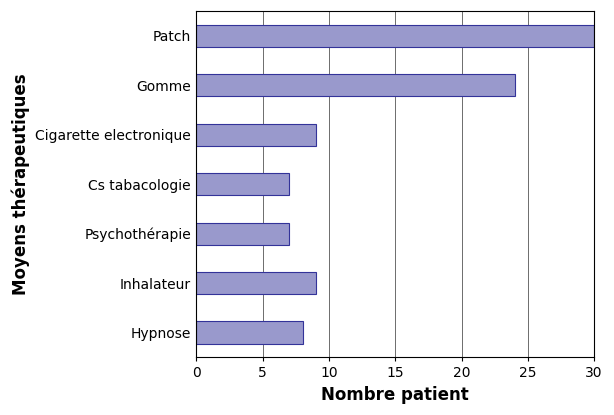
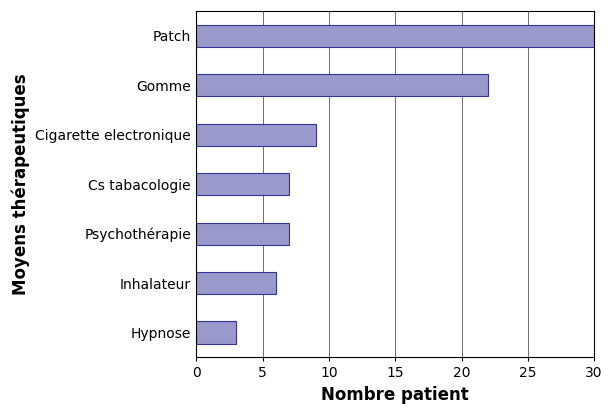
Gomme: 24 -> 22
Inhalateur: 9 -> 6
Hypnose: 8 -> 3
